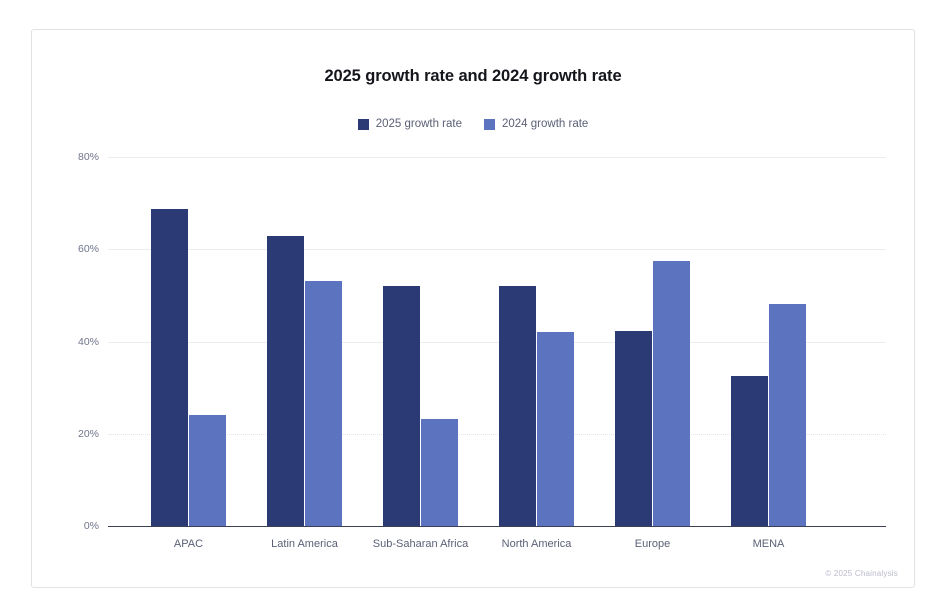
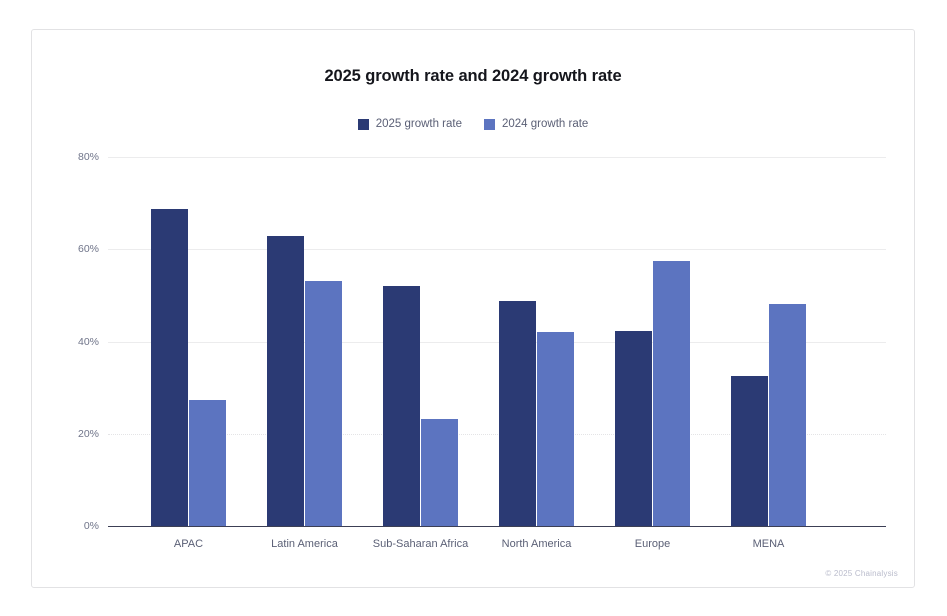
2024 growth rate/APAC: 24% -> 27%
2025 growth rate/North America: 52% -> 49%
